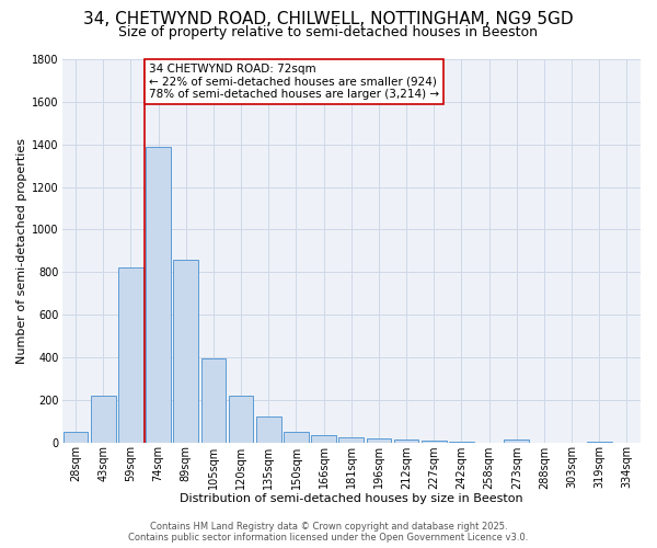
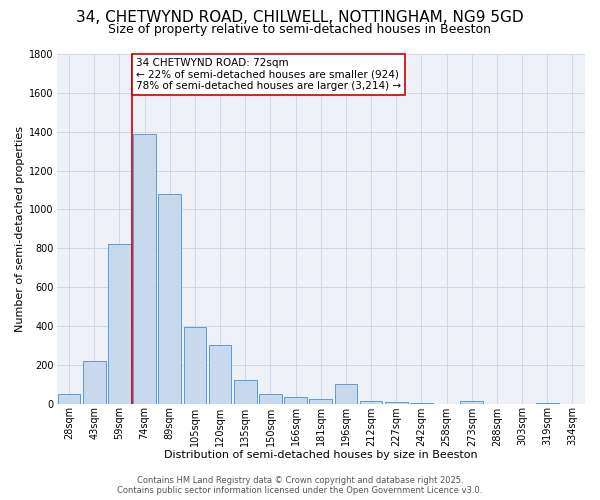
89sqm: 860 -> 1080
120sqm: 220 -> 300
196sqm: 20 -> 100
